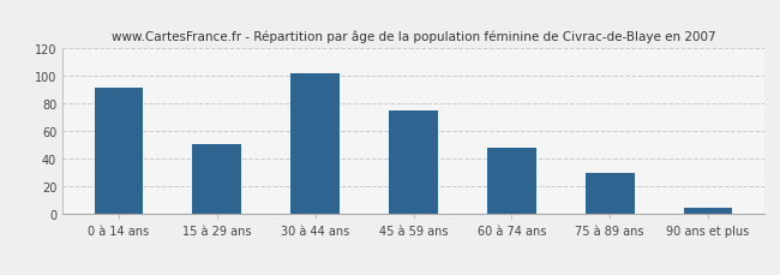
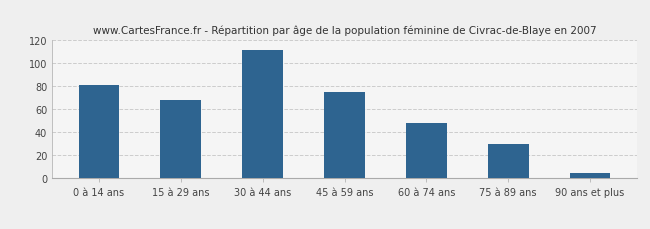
0 à 14 ans: 92 -> 81
15 à 29 ans: 51 -> 68
30 à 44 ans: 102 -> 112
